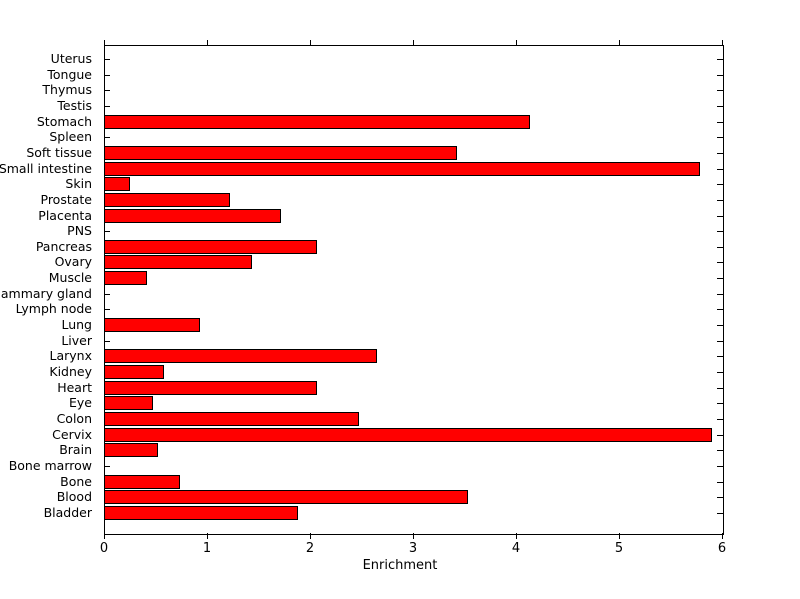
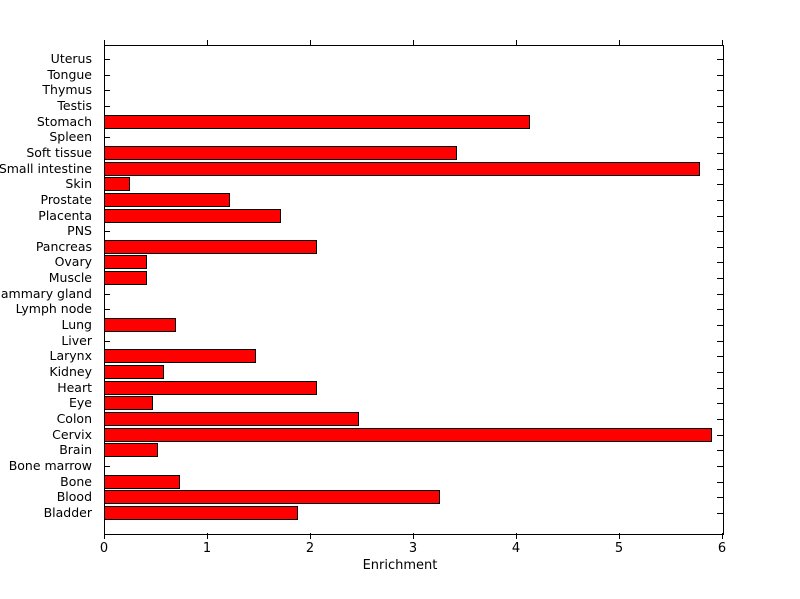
Ovary: 1.44 -> 0.42
Lung: 0.93 -> 0.70
Larynx: 2.65 -> 1.48
Blood: 3.53 -> 3.26
